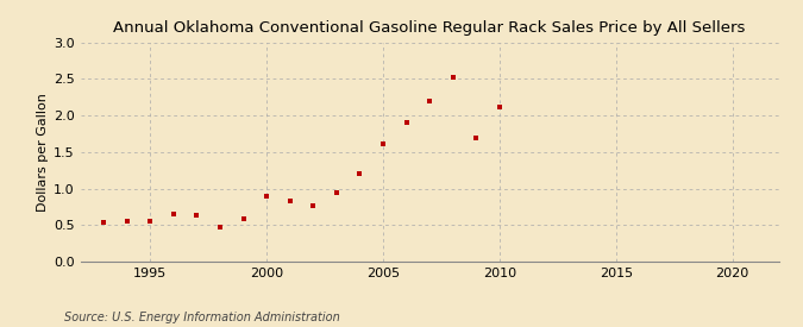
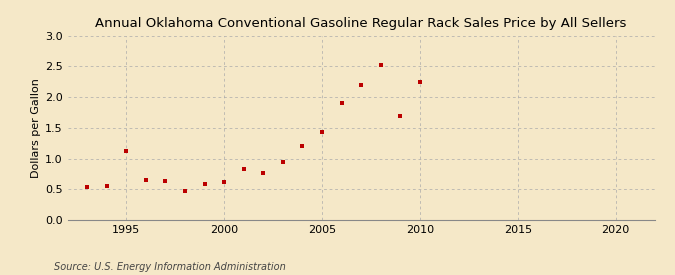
1995: 0.55 -> 1.12
2000: 0.90 -> 0.62
2005: 1.62 -> 1.44
2010: 2.11 -> 2.24
